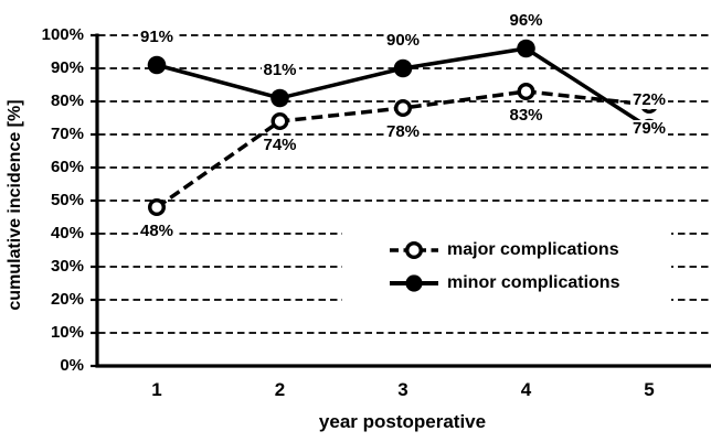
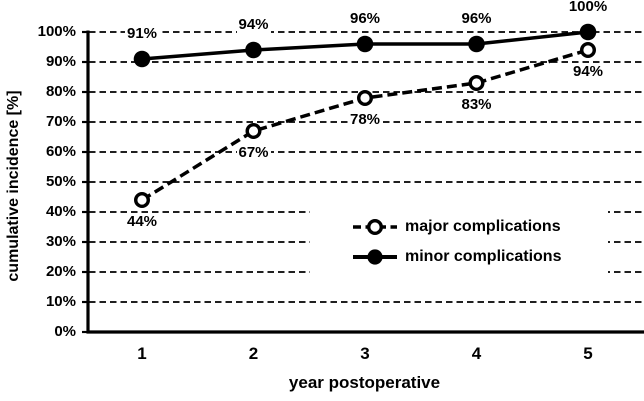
major complications/1: 48% -> 44%
major complications/2: 74% -> 67%
minor complications/2: 81% -> 94%
minor complications/3: 90% -> 96%
major complications/5: 79% -> 94%
minor complications/5: 72% -> 100%
